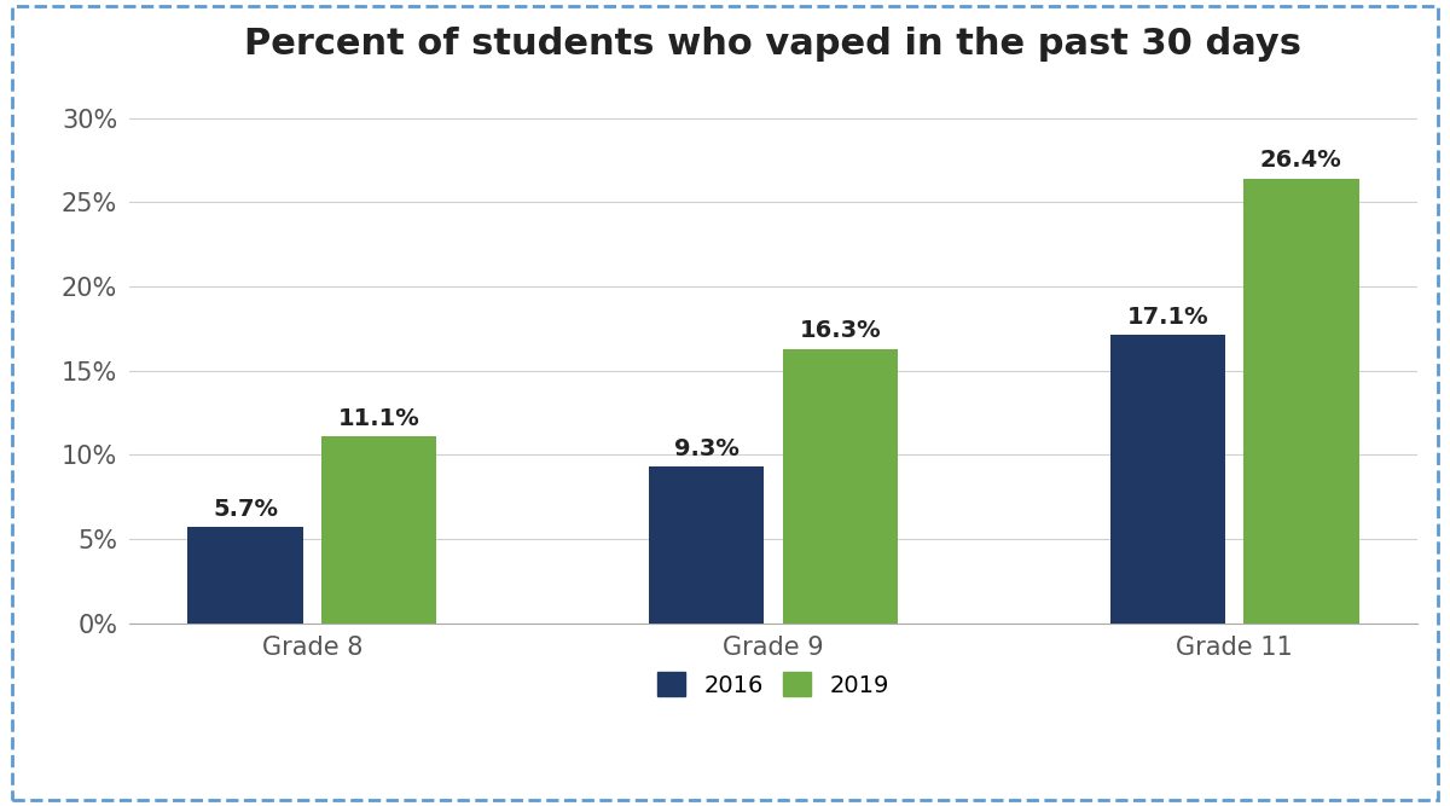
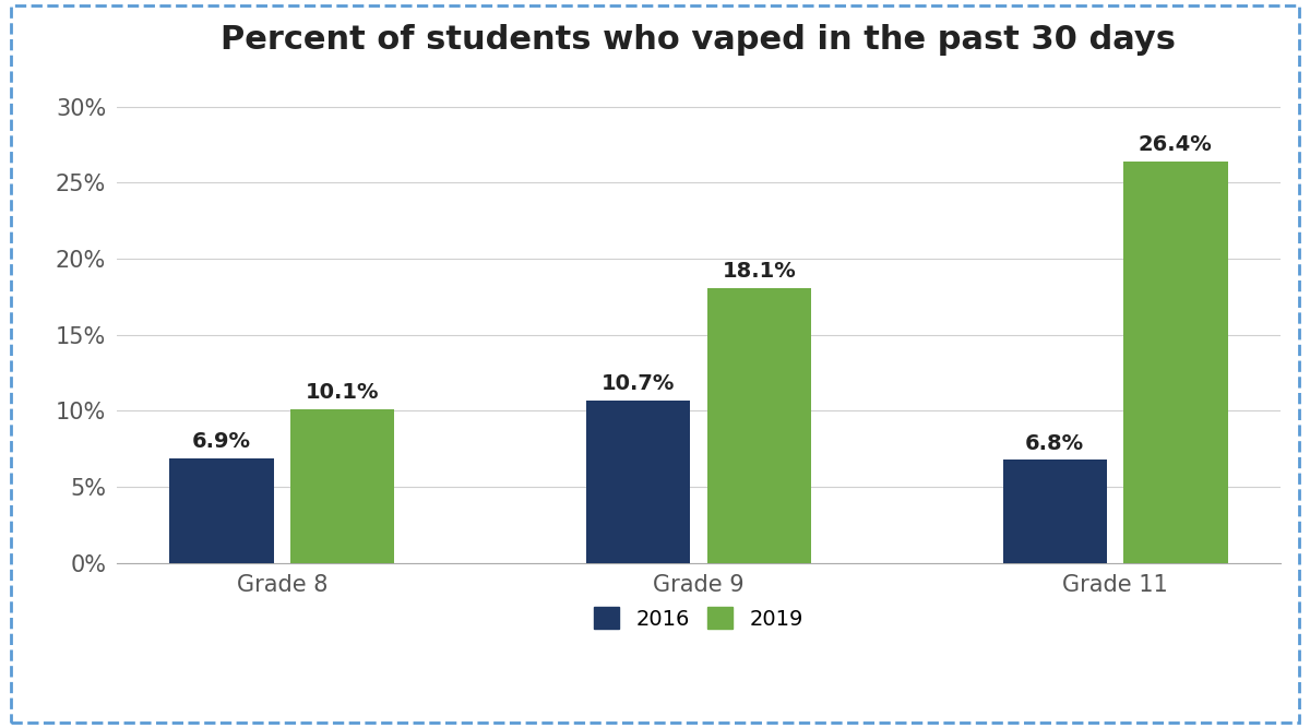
2016/Grade 8: 5.7% -> 6.9%
2019/Grade 8: 11.1% -> 10.1%
2016/Grade 9: 9.3% -> 10.7%
2019/Grade 9: 16.3% -> 18.1%
2016/Grade 11: 17.1% -> 6.8%
